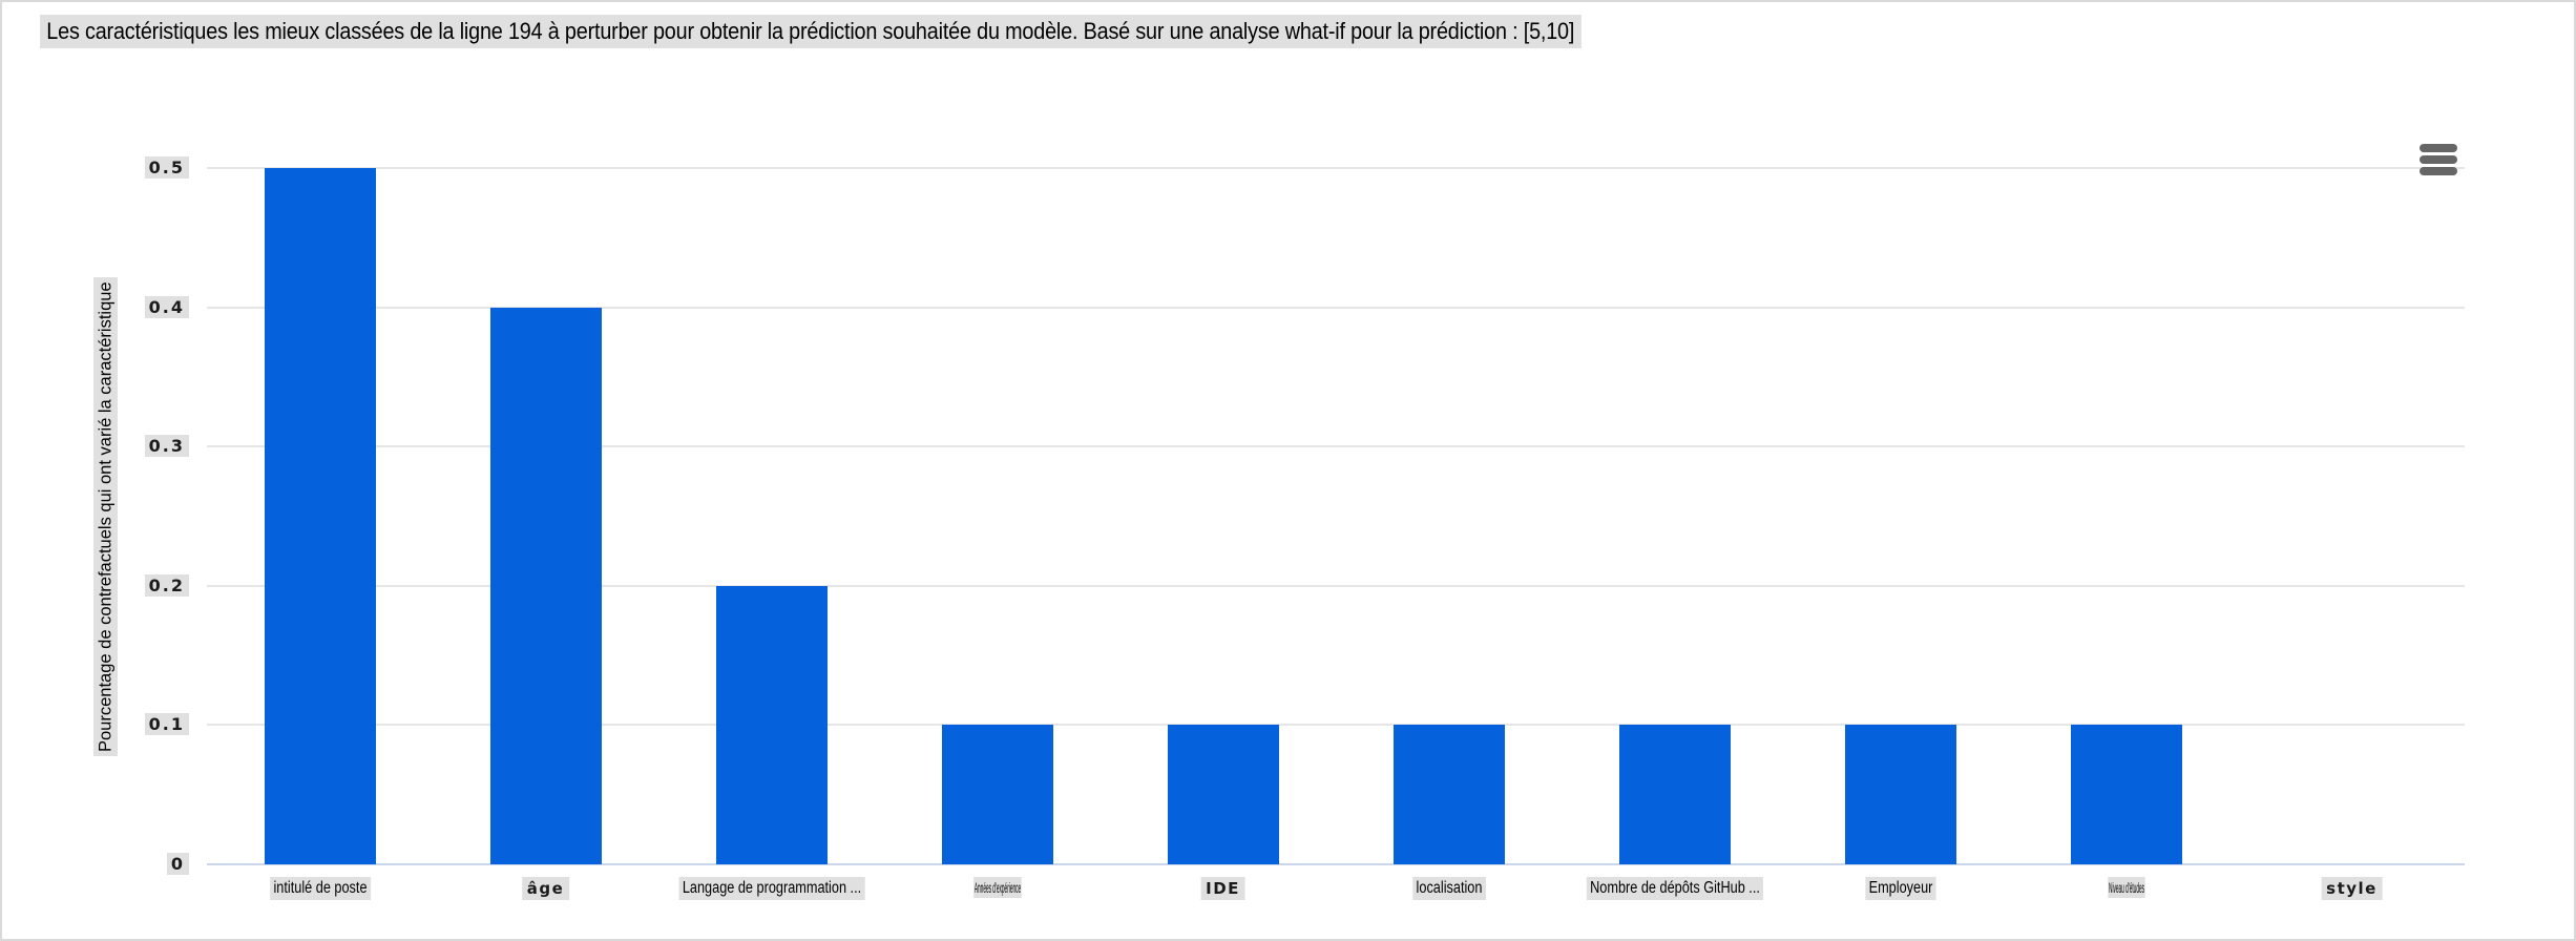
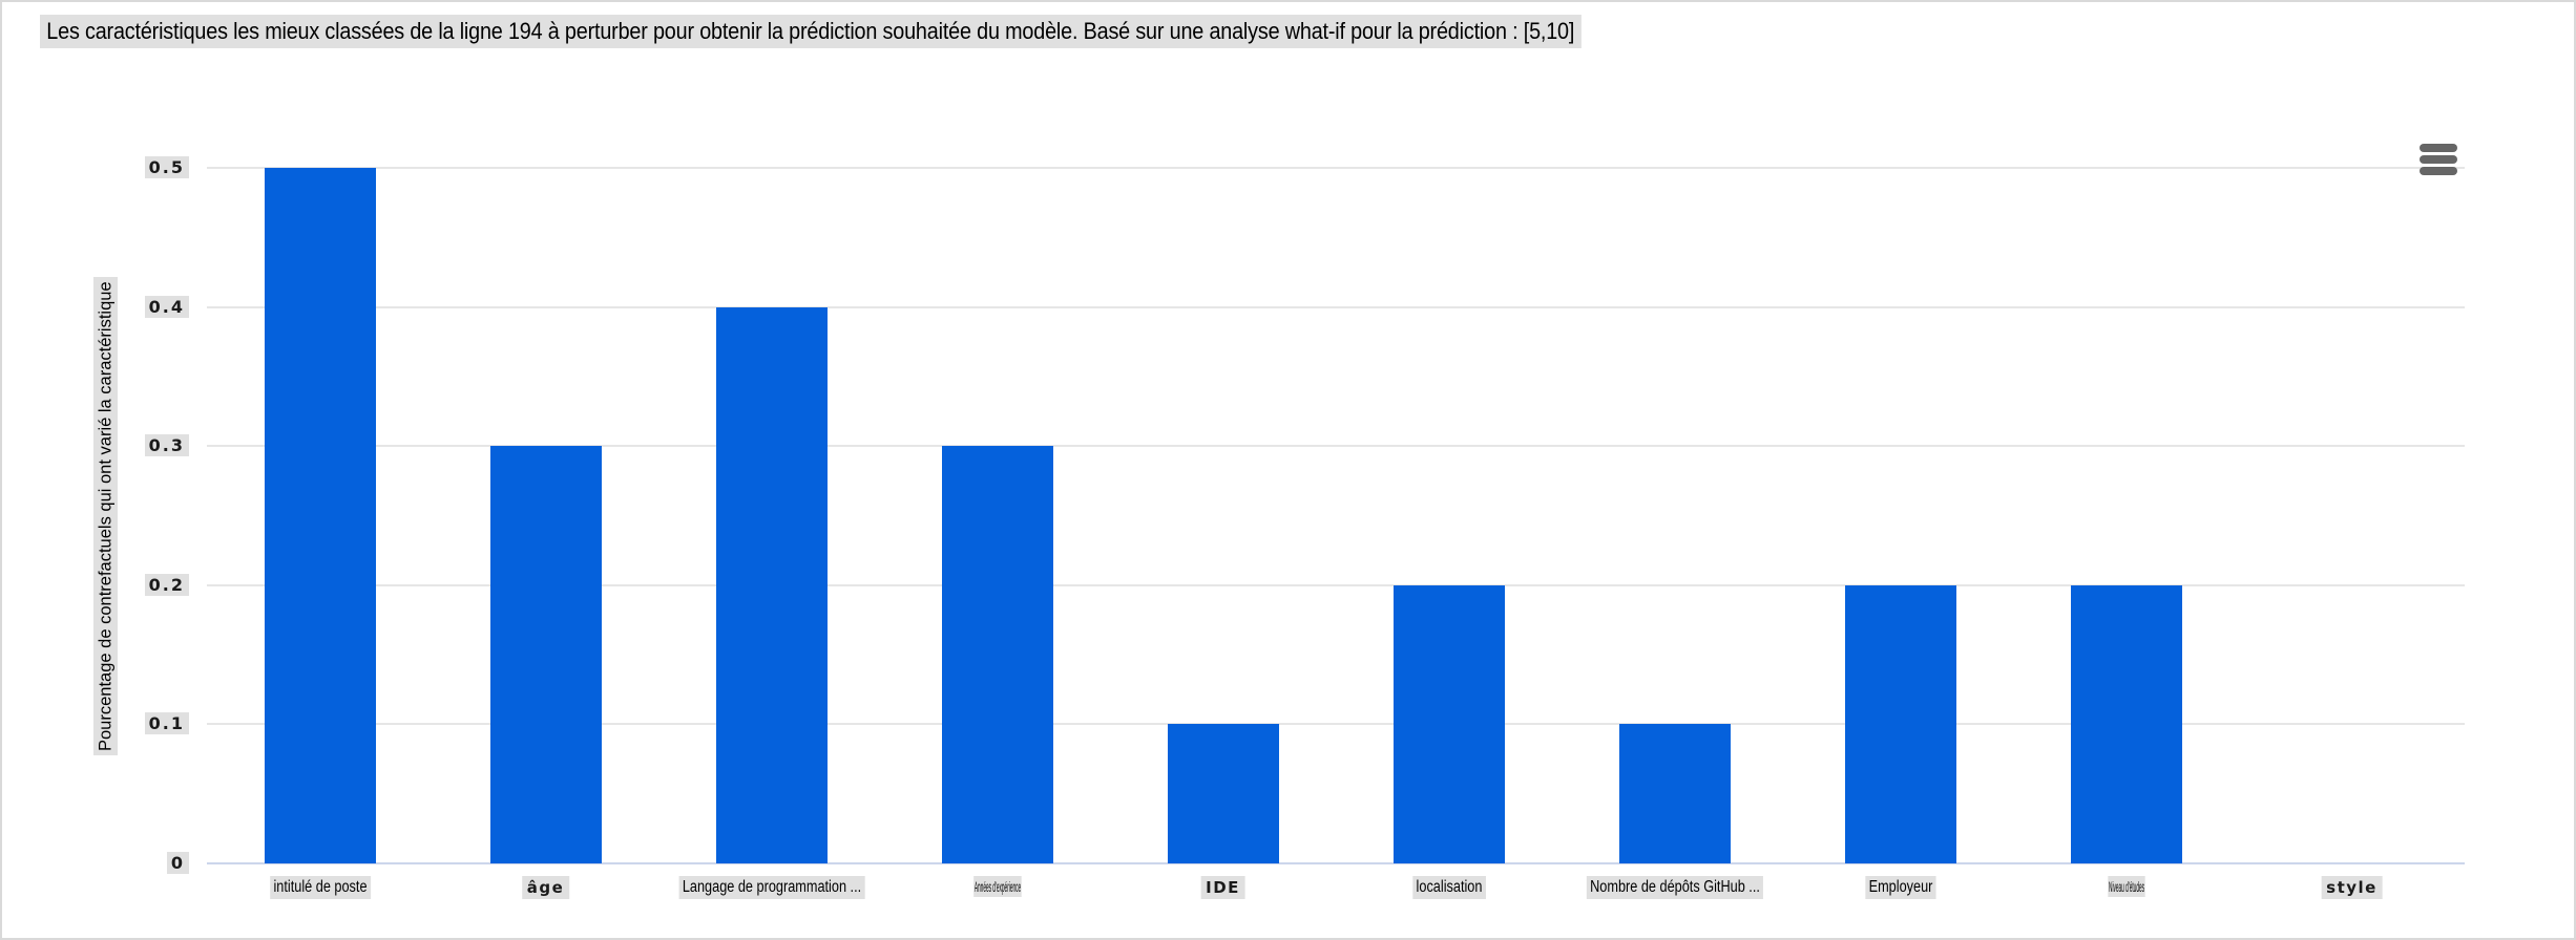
âge: 0.4 -> 0.3
Langage de programmation ...: 0.2 -> 0.4
Années d'expérience: 0.1 -> 0.3
localisation: 0.1 -> 0.2
Employeur: 0.1 -> 0.2
Niveau d'études: 0.1 -> 0.2
